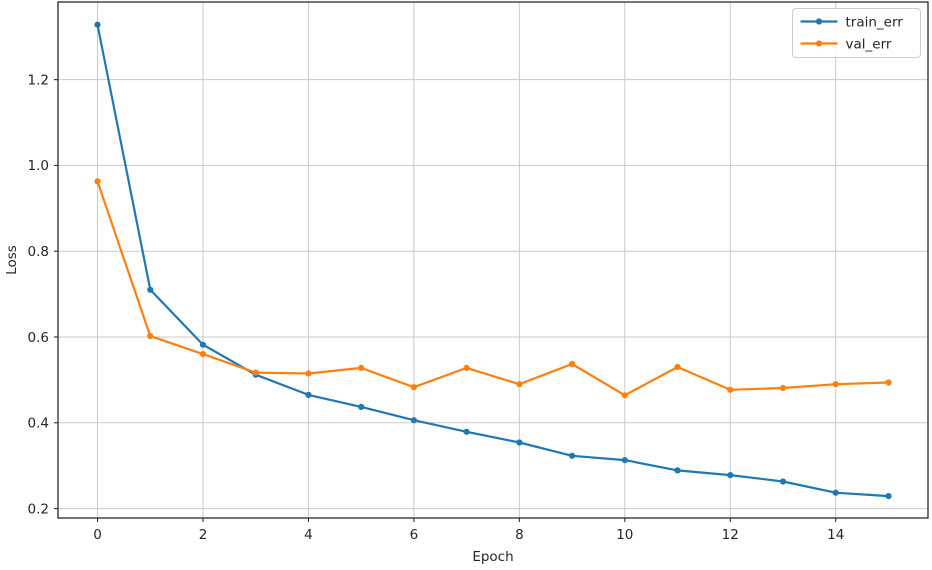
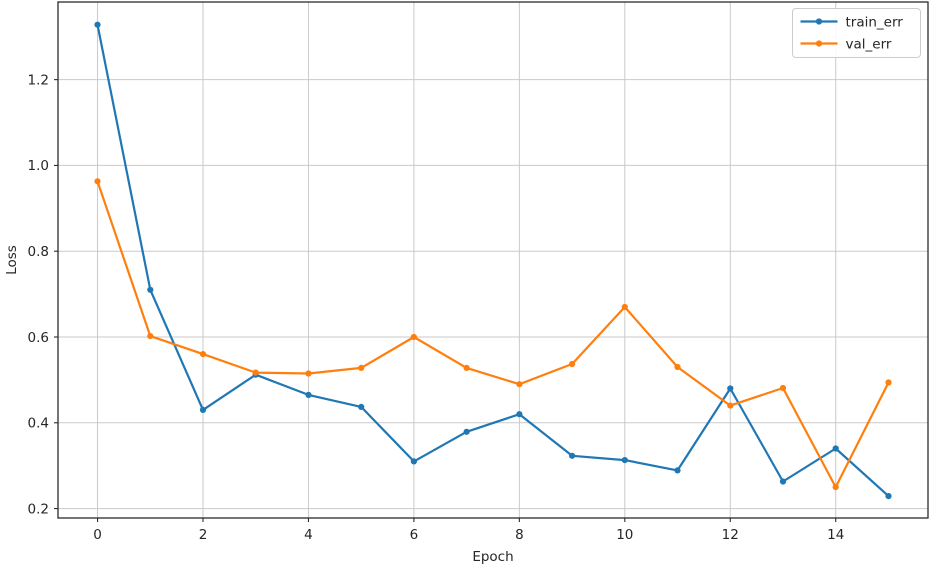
train_err/2: 0.58 -> 0.43
train_err/6: 0.41 -> 0.31
val_err/6: 0.48 -> 0.60
train_err/8: 0.35 -> 0.42
val_err/10: 0.46 -> 0.67
train_err/12: 0.28 -> 0.48
val_err/12: 0.48 -> 0.44
train_err/14: 0.24 -> 0.34
val_err/14: 0.49 -> 0.25
